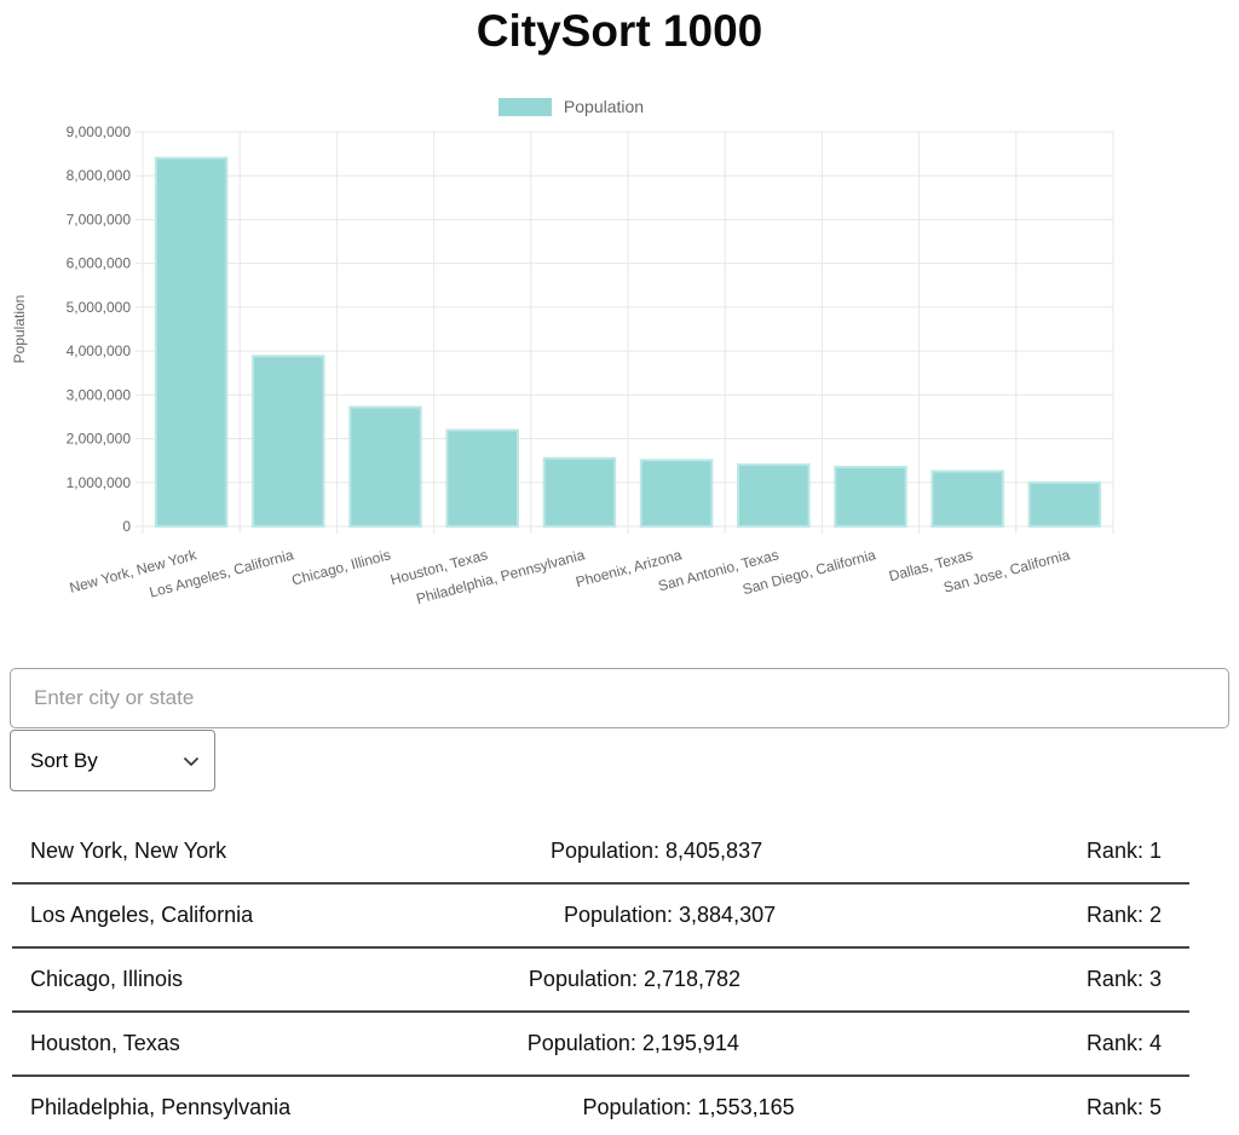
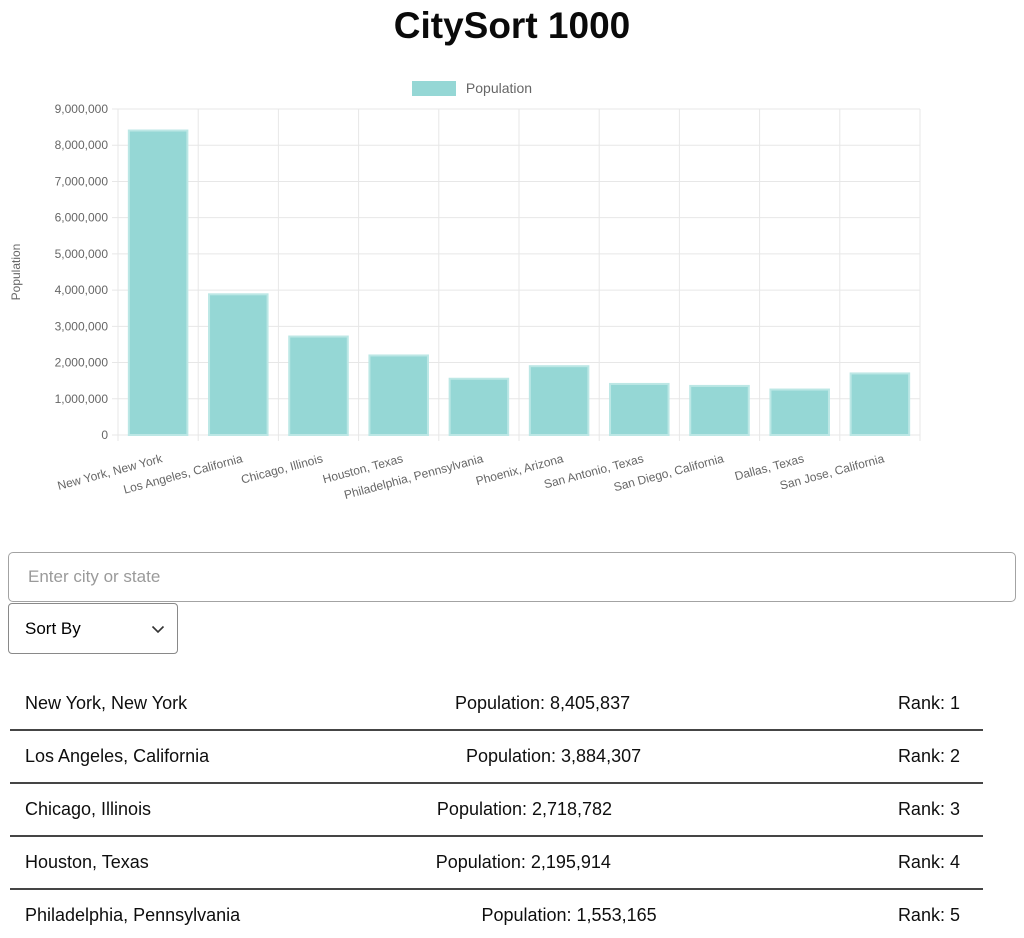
Phoenix, Arizona: 1500000 -> 1900000
San Jose, California: 1000000 -> 1700000
